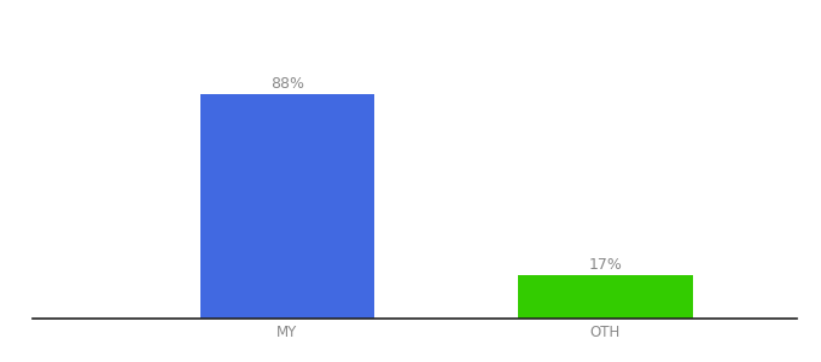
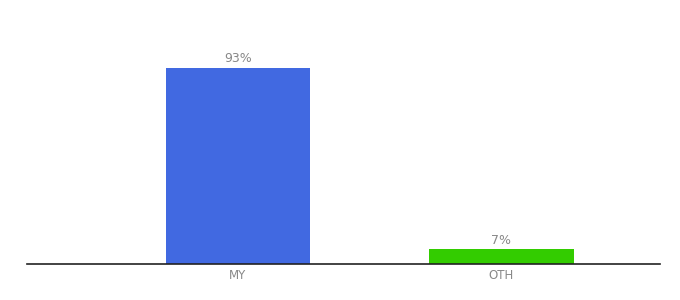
MY: 88% -> 93%
OTH: 17% -> 7%
